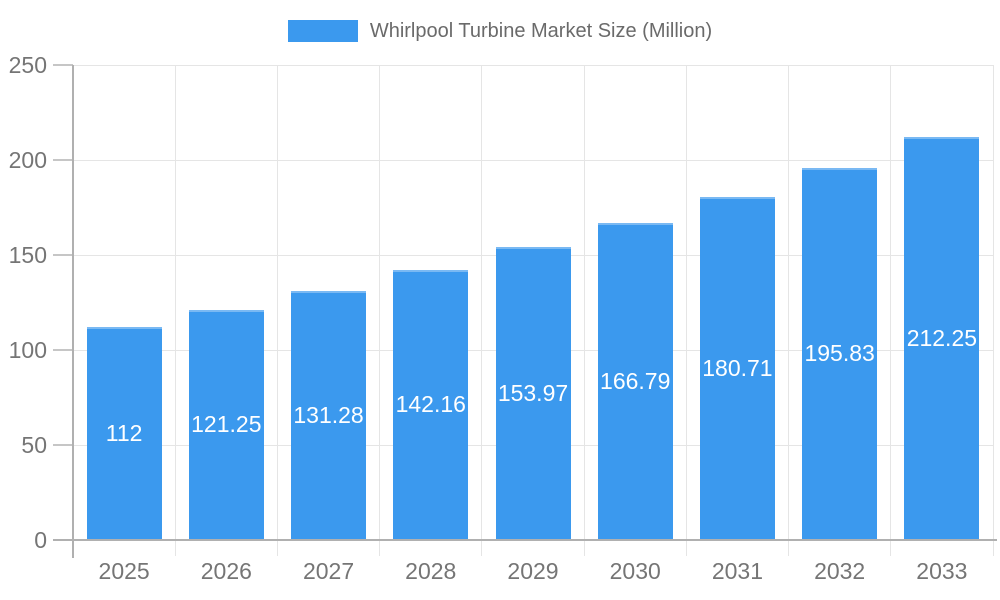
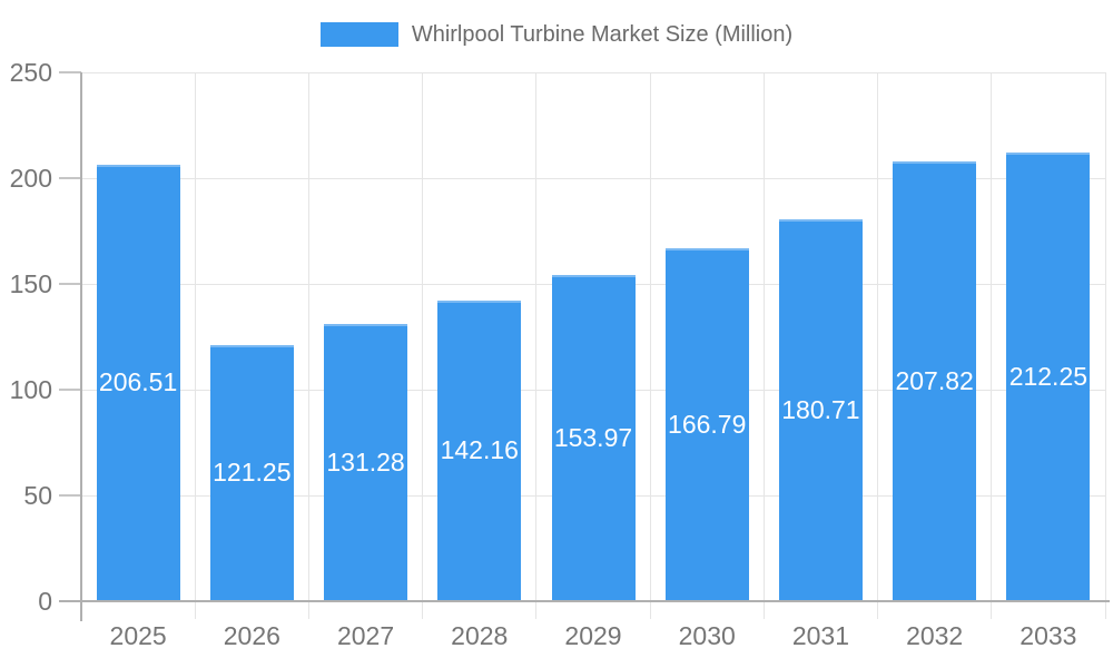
2025: 112 -> 206.51
2032: 195.83 -> 207.82
